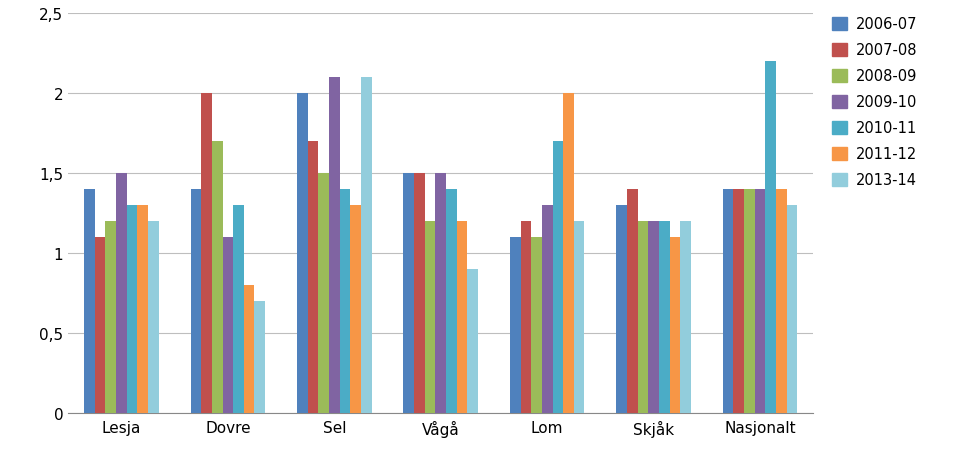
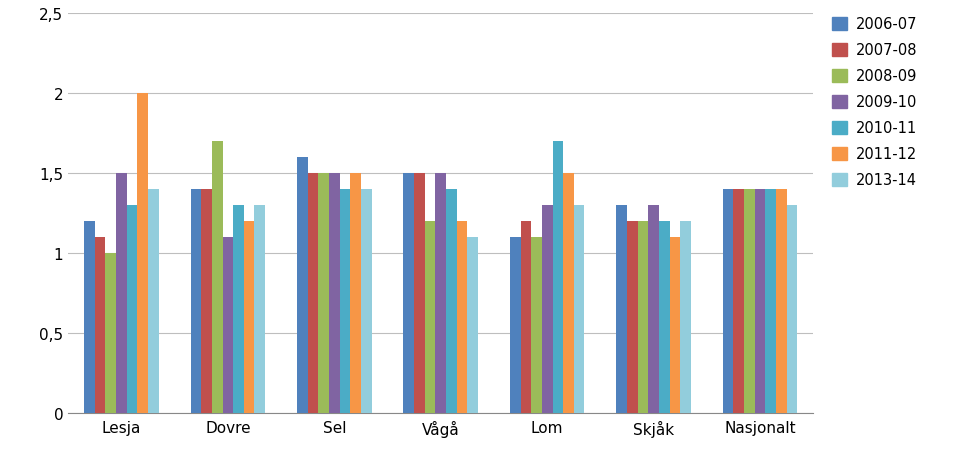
2006-07/Lesja: 1,4 -> 1,2
2008-09/Lesja: 1,2 -> 1,0
2011-12/Lesja: 1,3 -> 2,0
2013-14/Lesja: 1,2 -> 1,4
2007-08/Dovre: 2,0 -> 1,4
2011-12/Dovre: 0,8 -> 1,2
2013-14/Dovre: 0,7 -> 1,3
2006-07/Sel: 2,0 -> 1,6
2007-08/Sel: 1,7 -> 1,5
2009-10/Sel: 2,1 -> 1,5
2011-12/Sel: 1,3 -> 1,5
2013-14/Sel: 2,1 -> 1,4
2013-14/Vågå: 0,9 -> 1,1
2011-12/Lom: 2,0 -> 1,5
2013-14/Lom: 1,2 -> 1,3
2007-08/Skjåk: 1,4 -> 1,2
2009-10/Skjåk: 1,2 -> 1,3
2010-11/Nasjonalt: 2,2 -> 1,4
